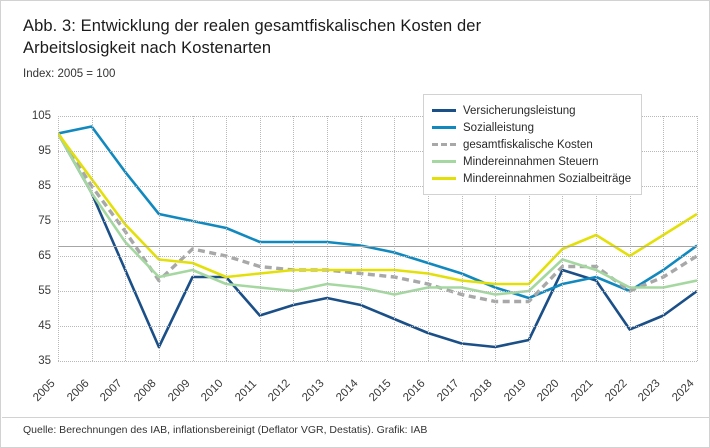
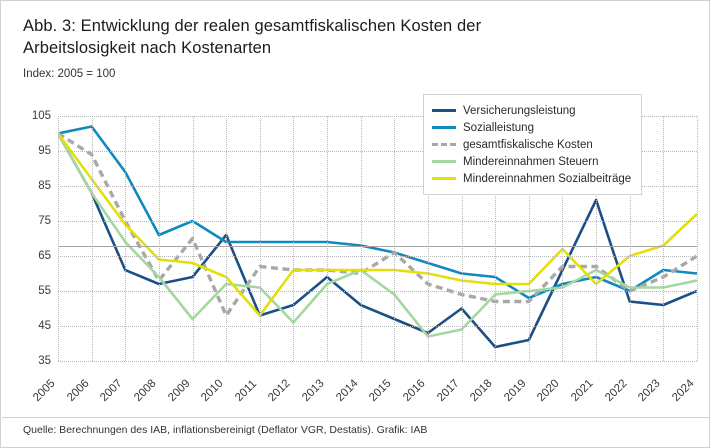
gesamtfiskalische Kosten/2006: 85 -> 94
gesamtfiskalische Kosten/2007: 72 -> 75
Versicherungsleistung/2008: 39 -> 57
Sozialleistung/2008: 77 -> 71
gesamtfiskalische Kosten/2009: 67 -> 70
Mindereinnahmen Steuern/2009: 61 -> 47
Versicherungsleistung/2010: 59 -> 71
Sozialleistung/2010: 73 -> 69
gesamtfiskalische Kosten/2010: 65 -> 48
Mindereinnahmen Sozialbeiträge/2011: 60 -> 48
Mindereinnahmen Steuern/2012: 55 -> 46
Versicherungsleistung/2013: 53 -> 59
Mindereinnahmen Steuern/2014: 56 -> 61
gesamtfiskalische Kosten/2015: 59 -> 66
Mindereinnahmen Steuern/2016: 56 -> 42
Versicherungsleistung/2017: 40 -> 50
Mindereinnahmen Steuern/2017: 56 -> 44
Sozialleistung/2018: 56 -> 59
Mindereinnahmen Steuern/2020: 64 -> 56
Versicherungsleistung/2021: 58 -> 81
Mindereinnahmen Sozialbeiträge/2021: 71 -> 57
Versicherungsleistung/2022: 44 -> 52
Versicherungsleistung/2023: 48 -> 51
Mindereinnahmen Sozialbeiträge/2023: 71 -> 68
Sozialleistung/2024: 68 -> 60
